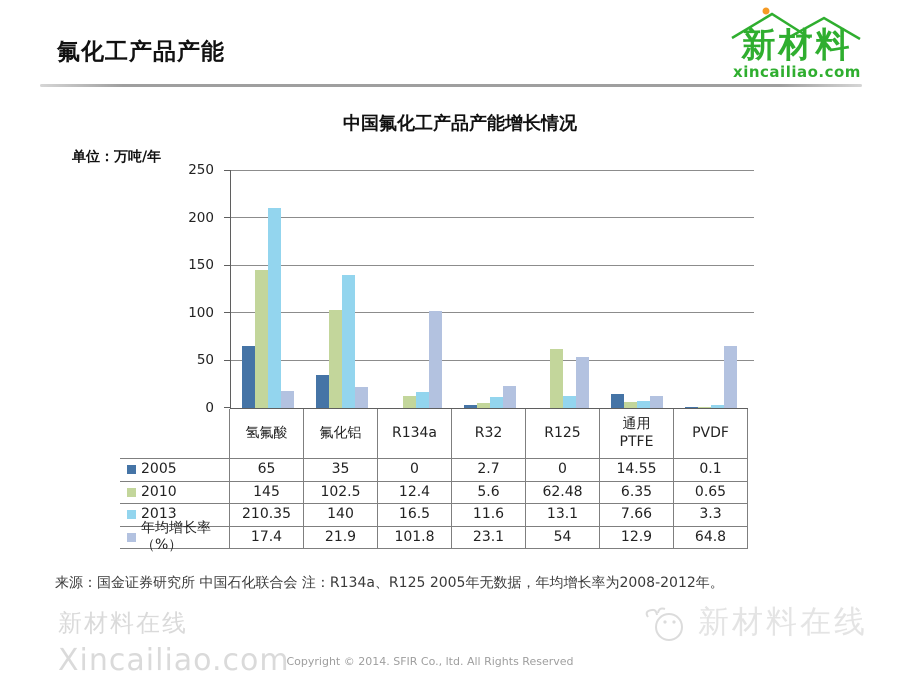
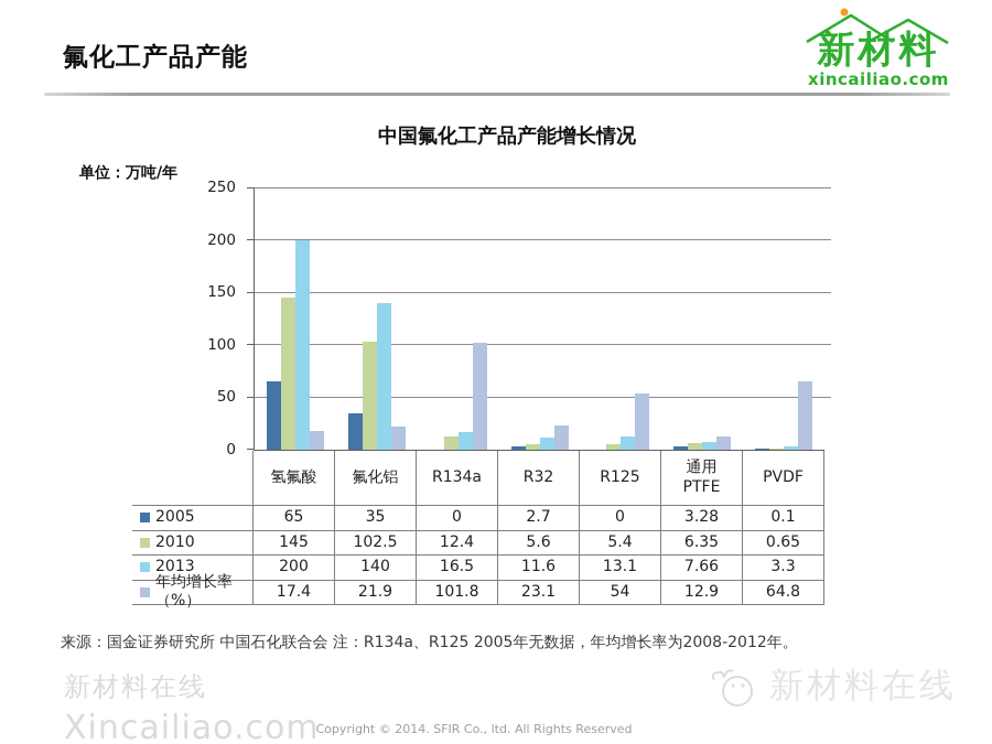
2013/氢氟酸: 210.35 -> 200
2010/R125: 62.48 -> 5.4
2005/通用PTFE: 14.55 -> 3.28
